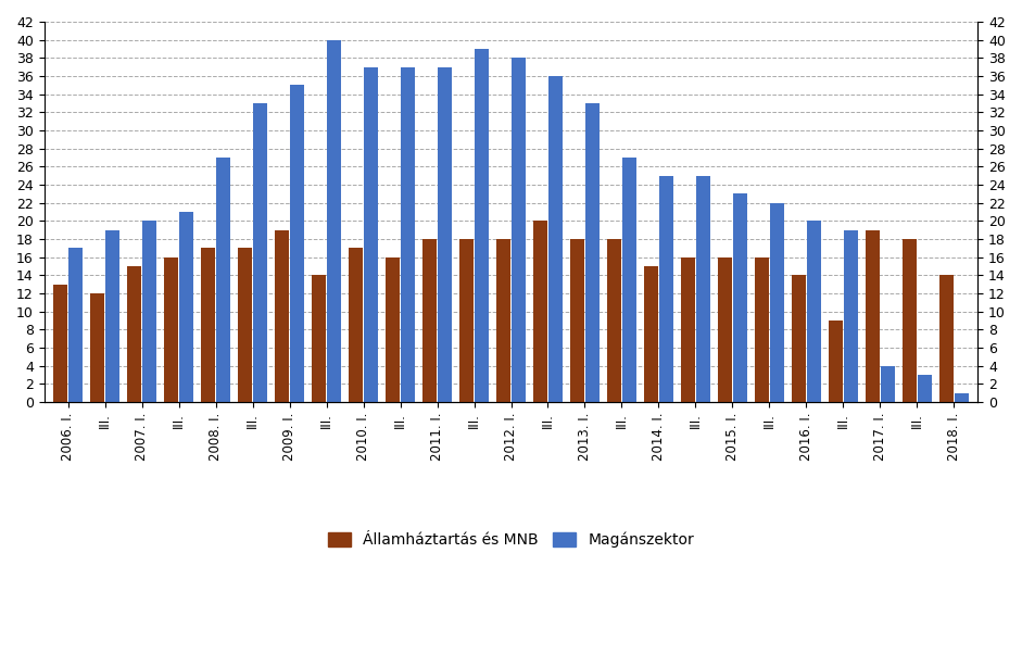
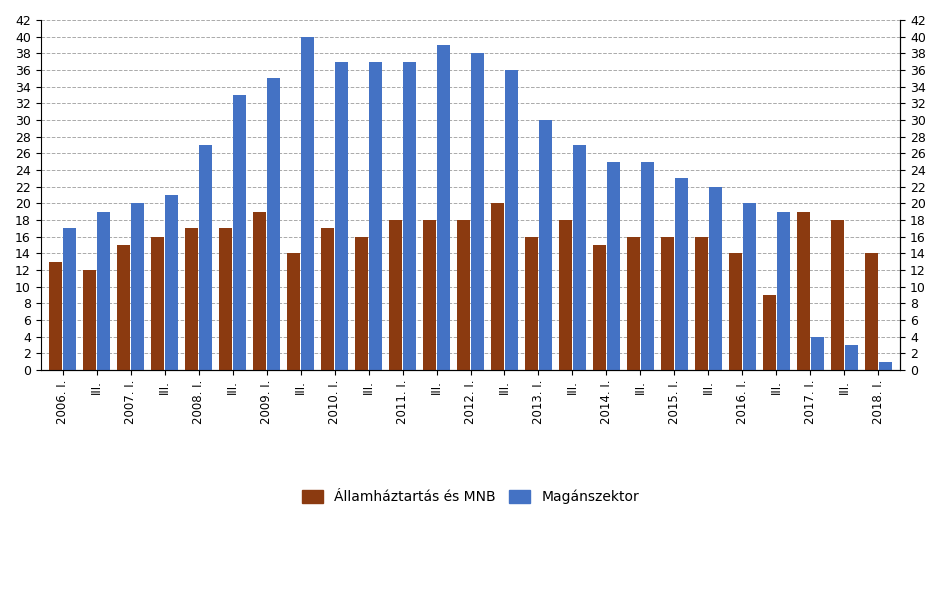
Államháztartás és MNB/2013. I.: 18 -> 16
Magánszektor/2013. I.: 33 -> 30
